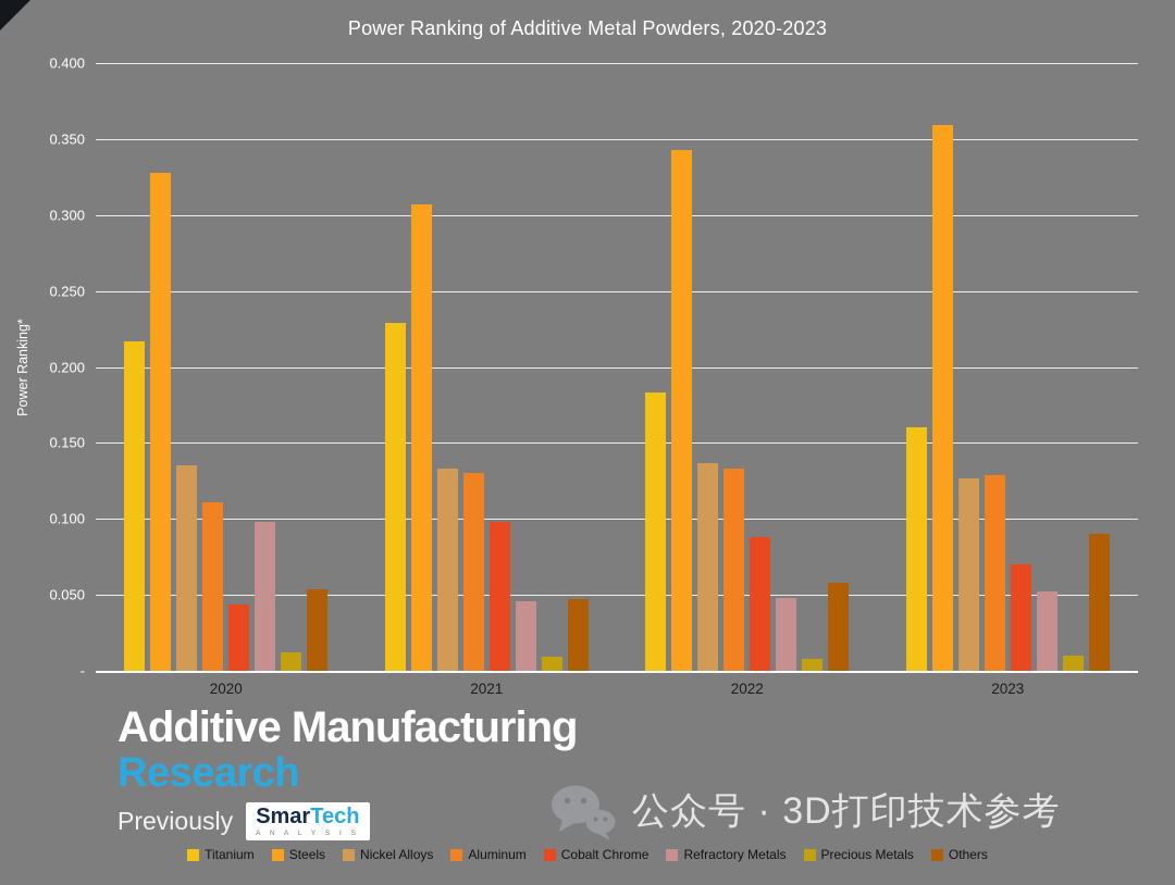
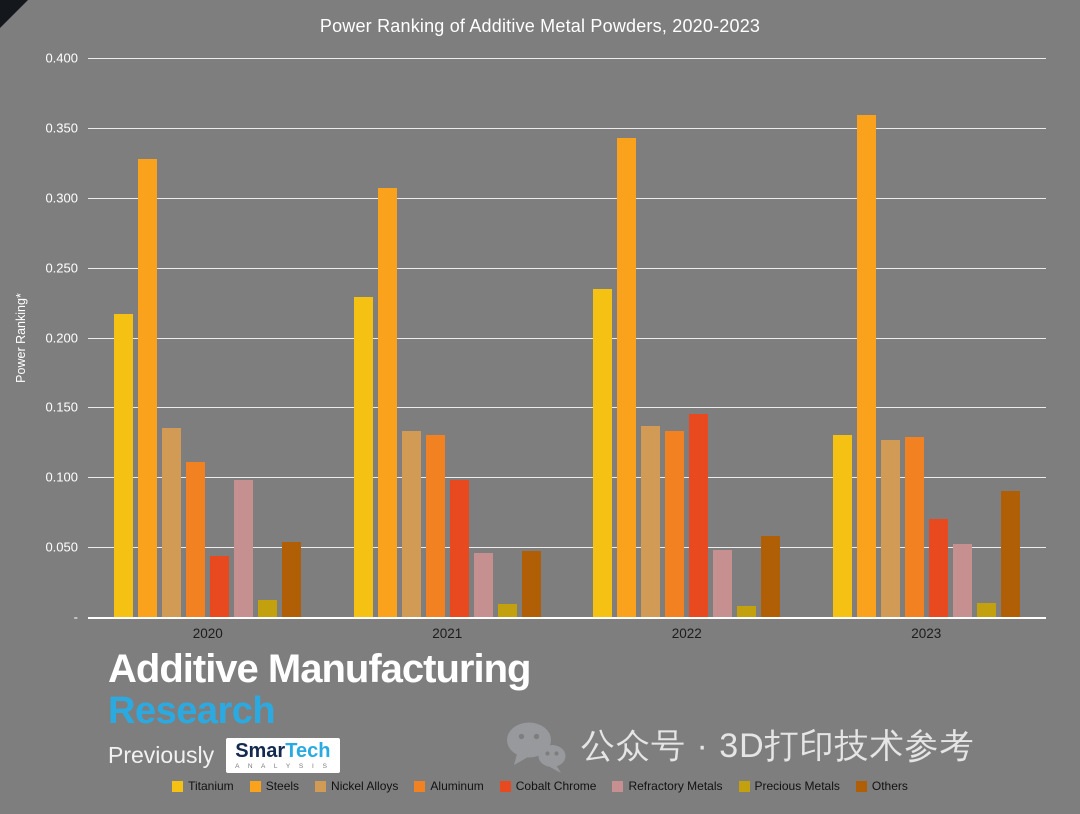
Titanium/2022: 0.183 -> 0.235
Cobalt Chrome/2022: 0.088 -> 0.145
Titanium/2023: 0.160 -> 0.130
